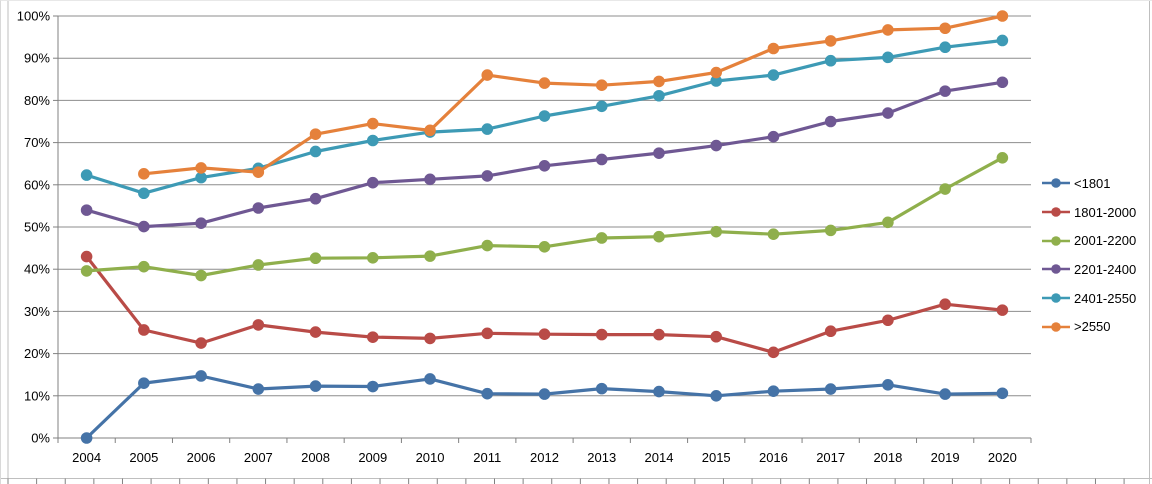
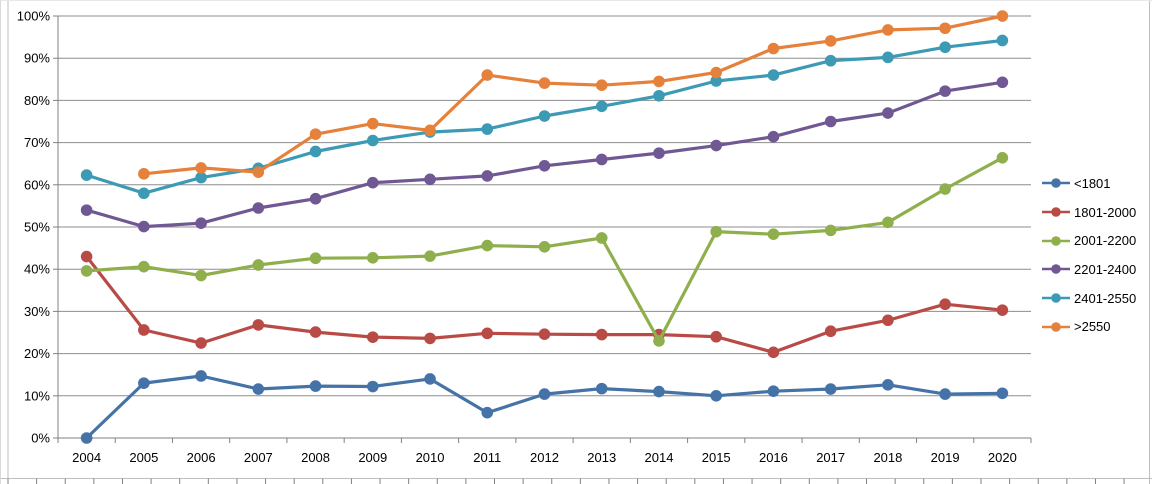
<1801/2011: 10% -> 6%
2001-2200/2014: 48% -> 23%
